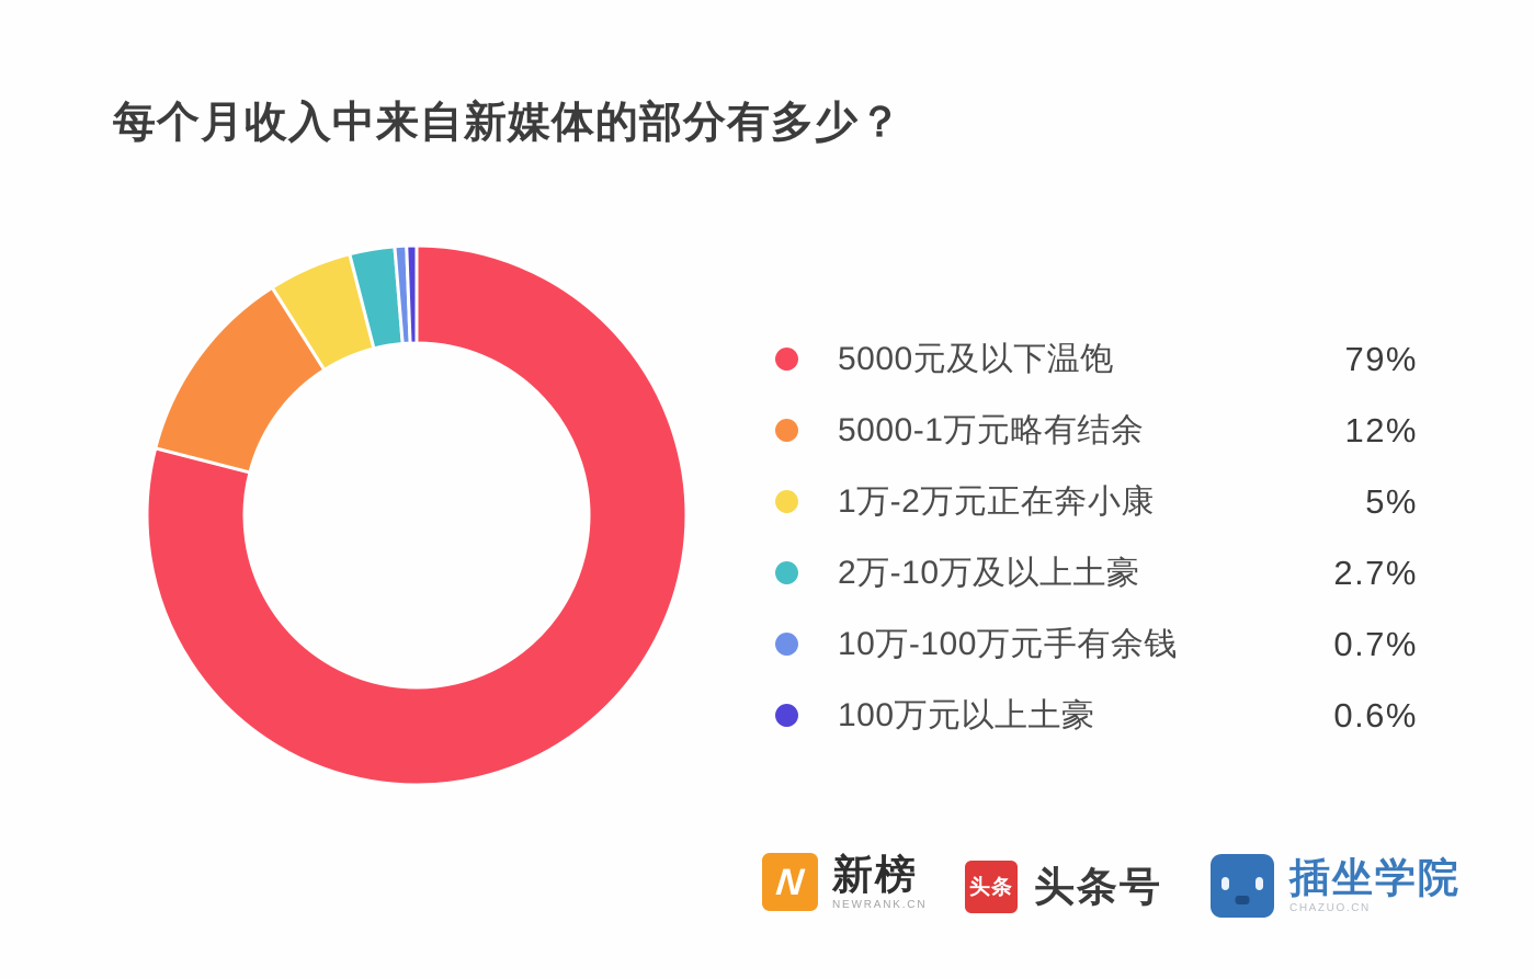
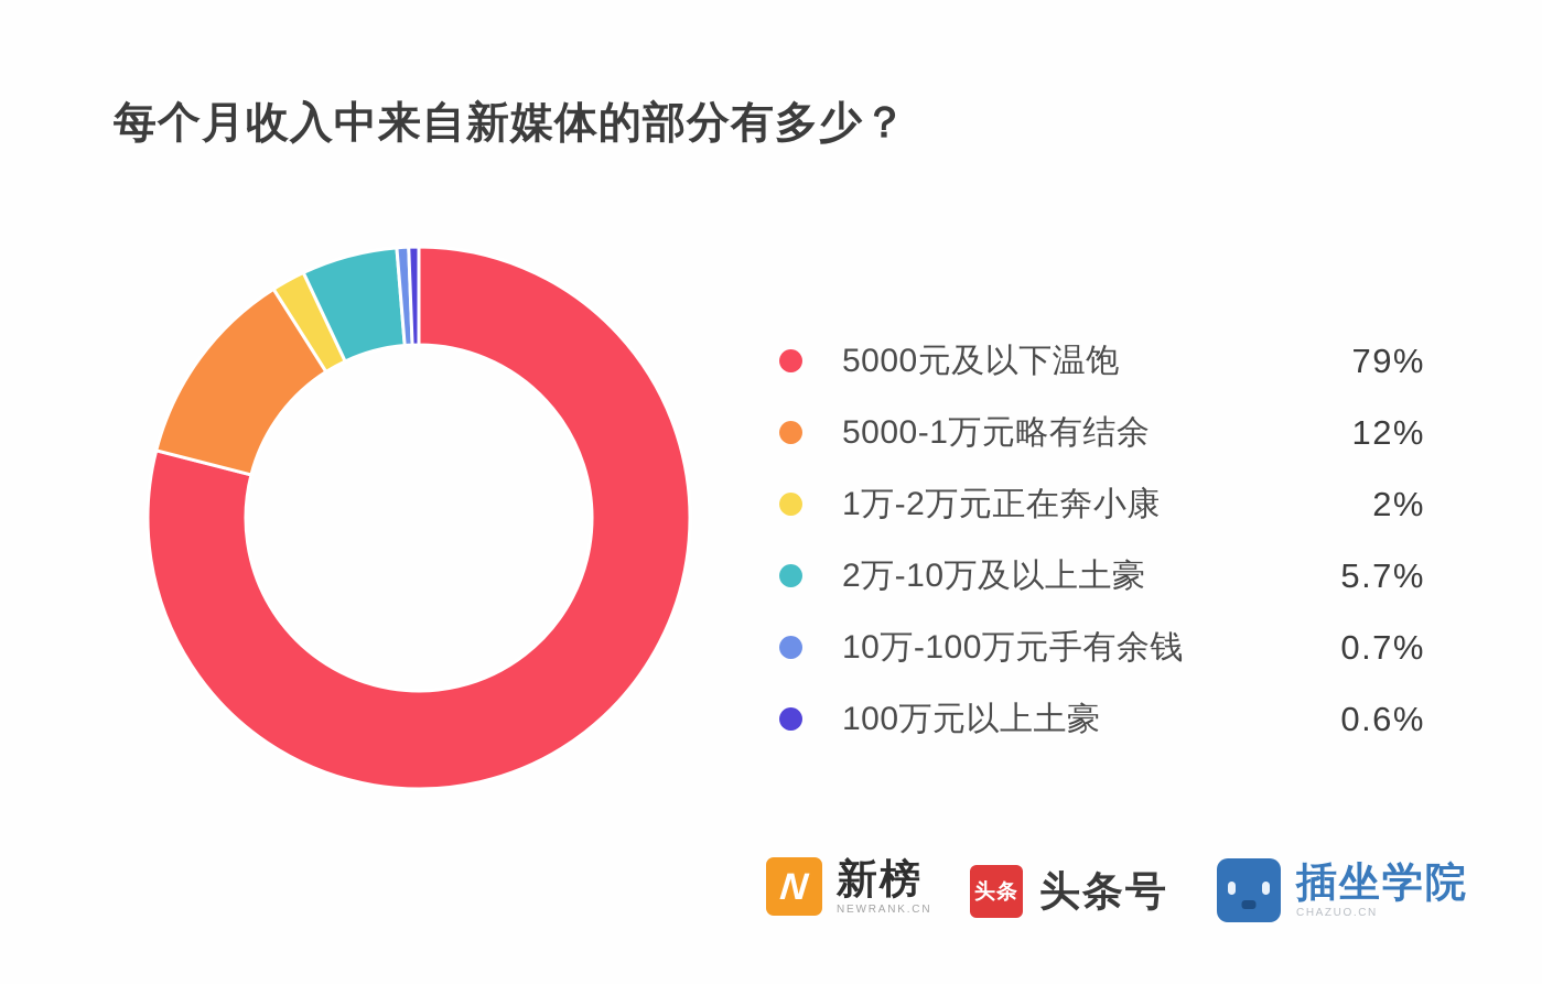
1万-2万元正在奔小康: 5% -> 2%
2万-10万及以上土豪: 2.7% -> 5.7%
